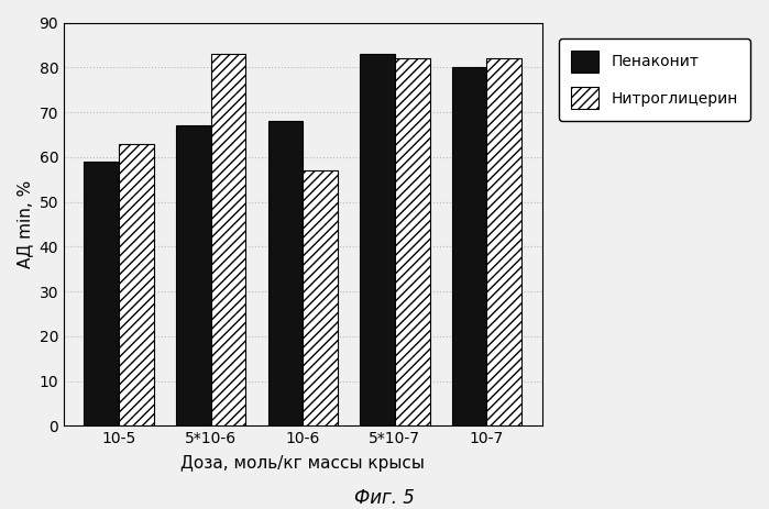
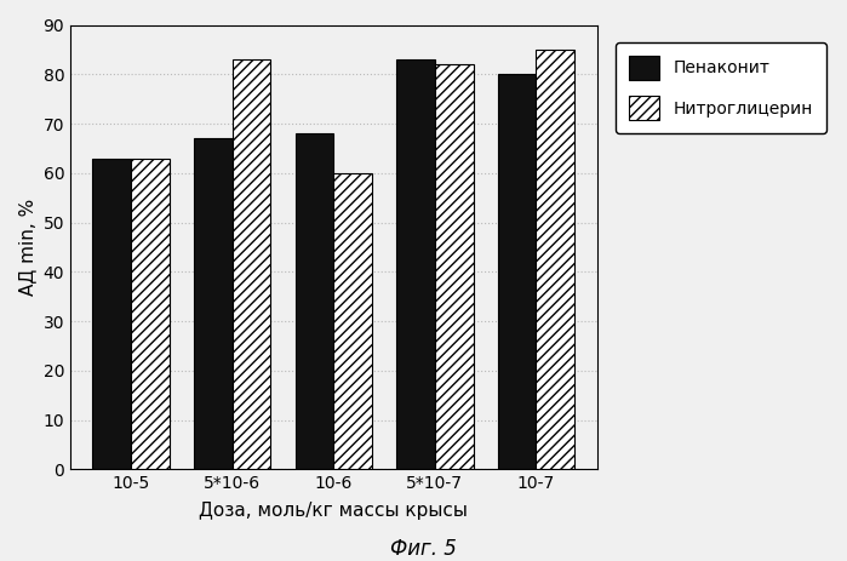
Пенаконит/10-5: 59 -> 63
Нитроглицерин/10-6: 57 -> 60
Нитроглицерин/10-7: 82 -> 85
